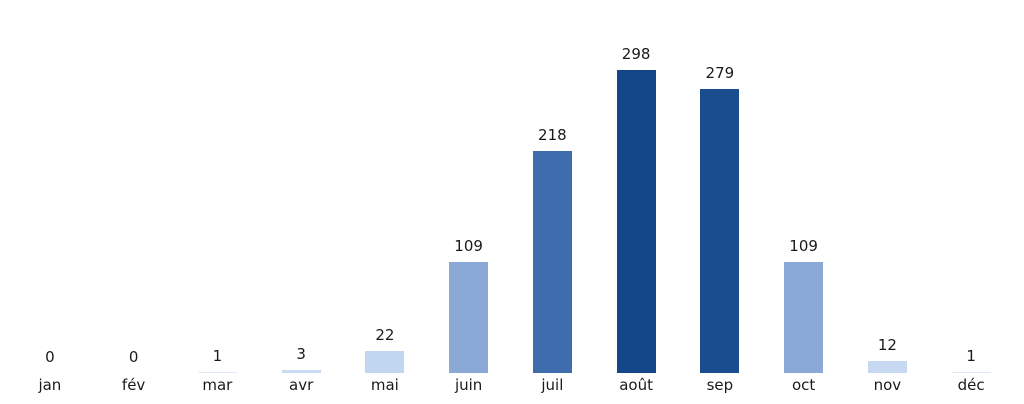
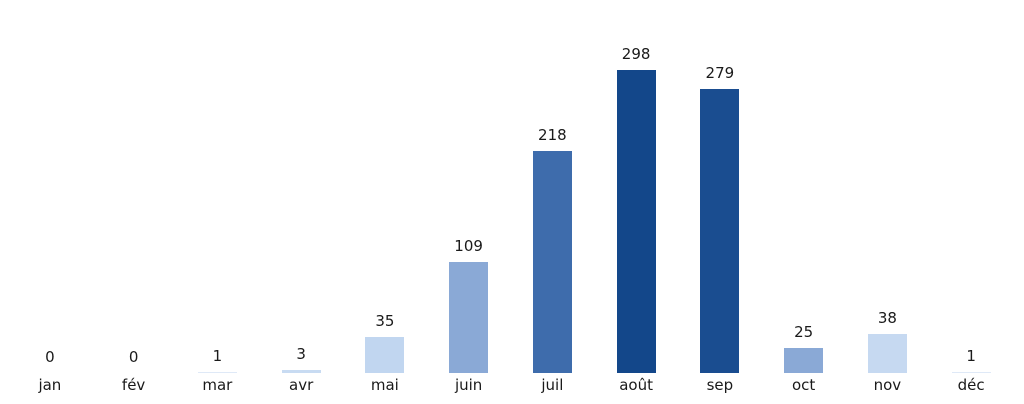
mai: 22 -> 35
oct: 109 -> 25
nov: 12 -> 38
